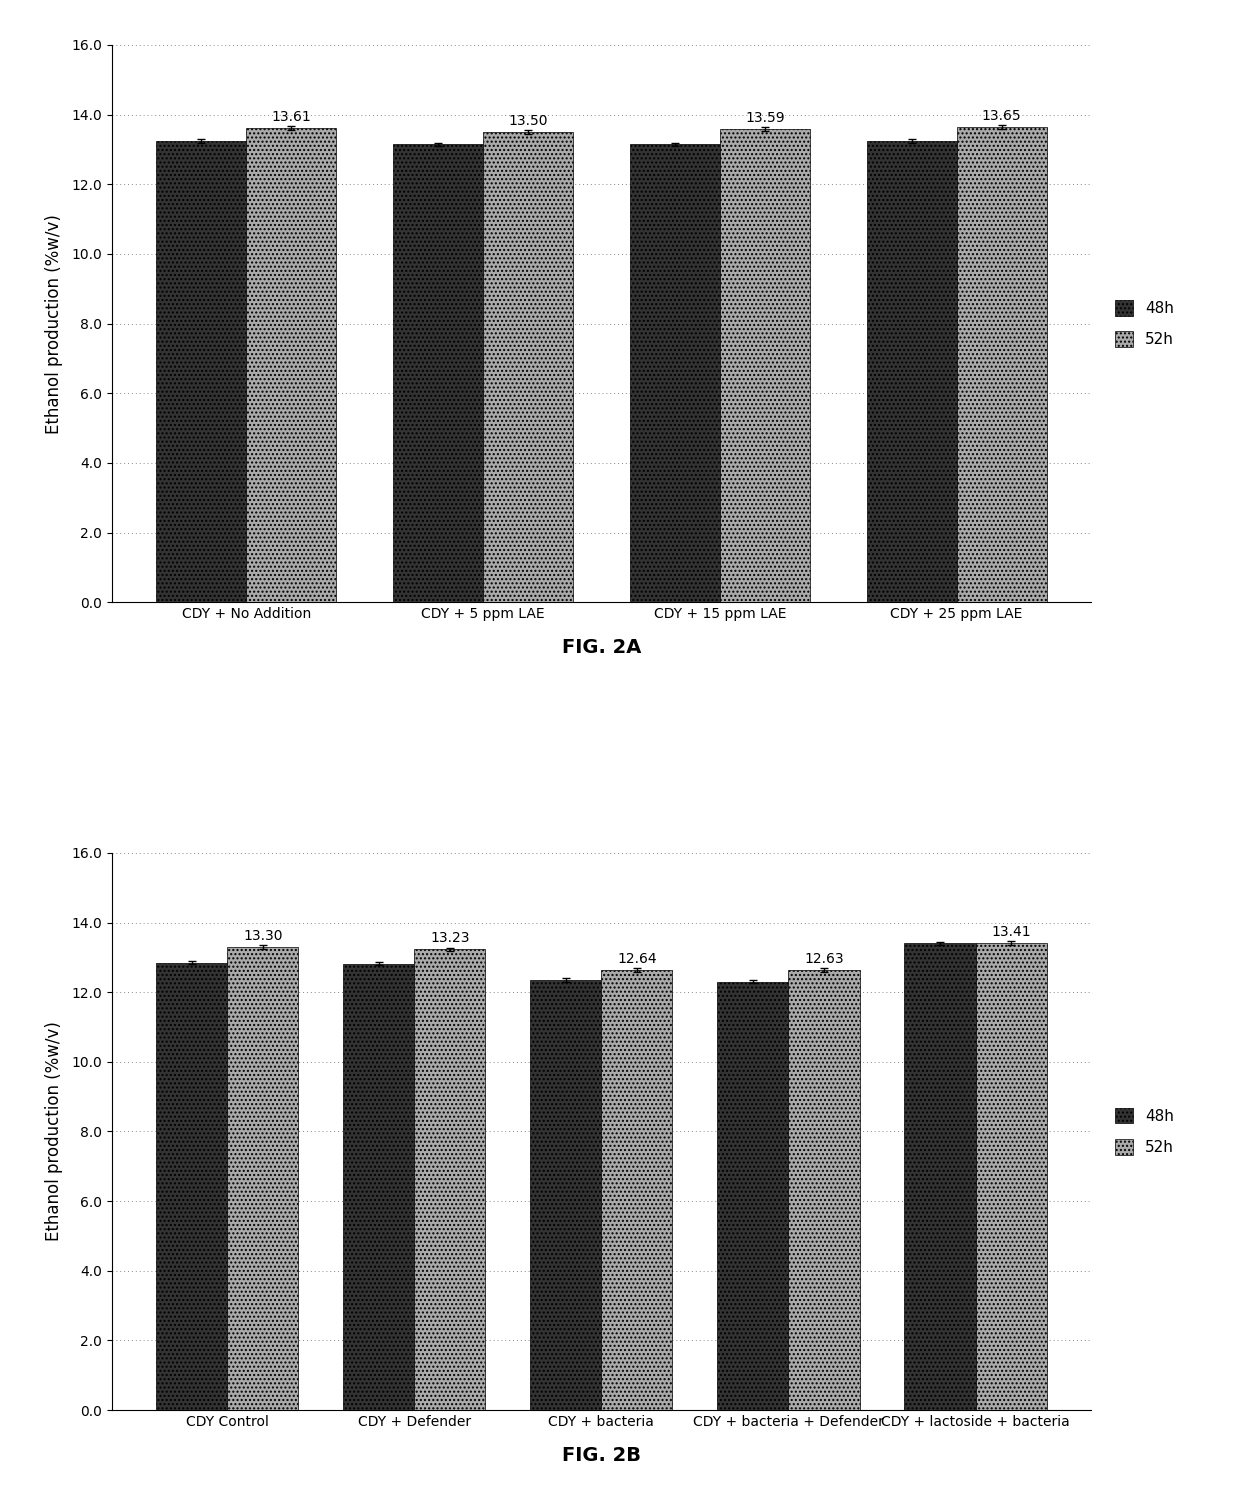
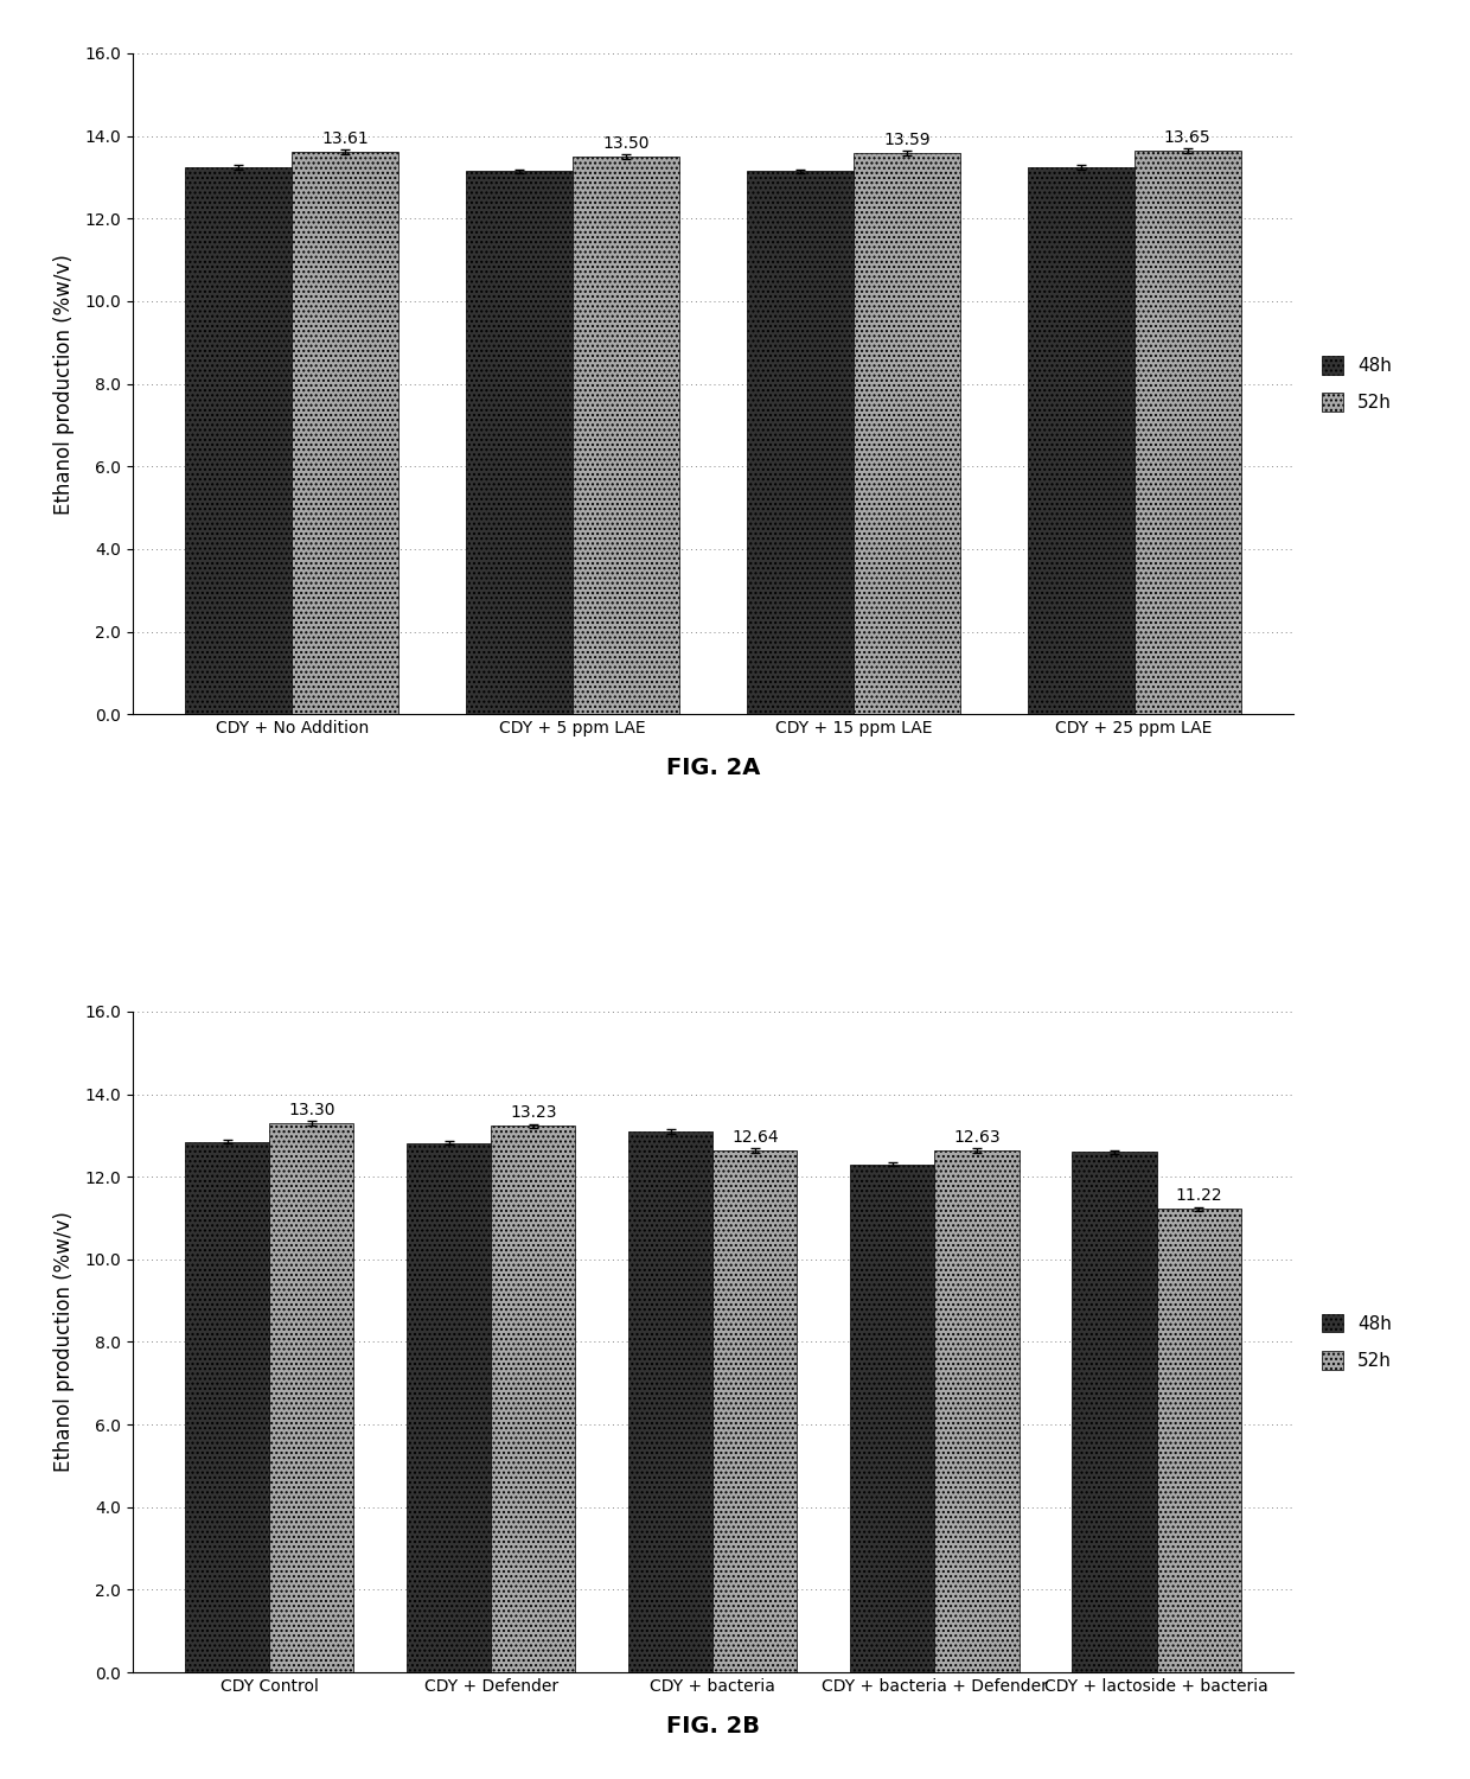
48h/CDY + bacteria: 12.35 -> 13.10
48h/CDY + lactoside + bacteria: 13.40 -> 12.60
52h/CDY + lactoside + bacteria: 13.41 -> 11.22
